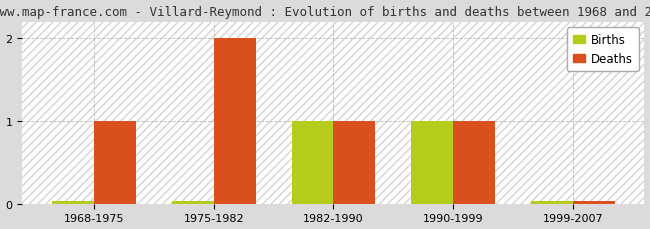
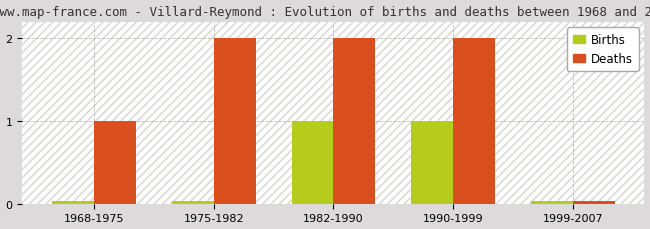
Deaths/1982-1990: 1 -> 2
Deaths/1990-1999: 1 -> 2
